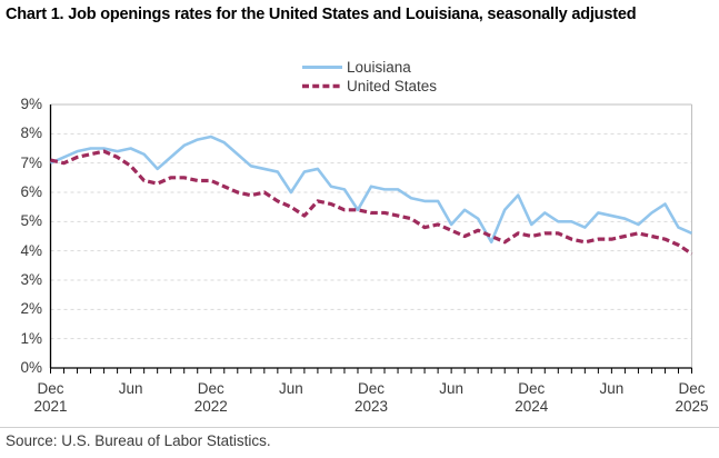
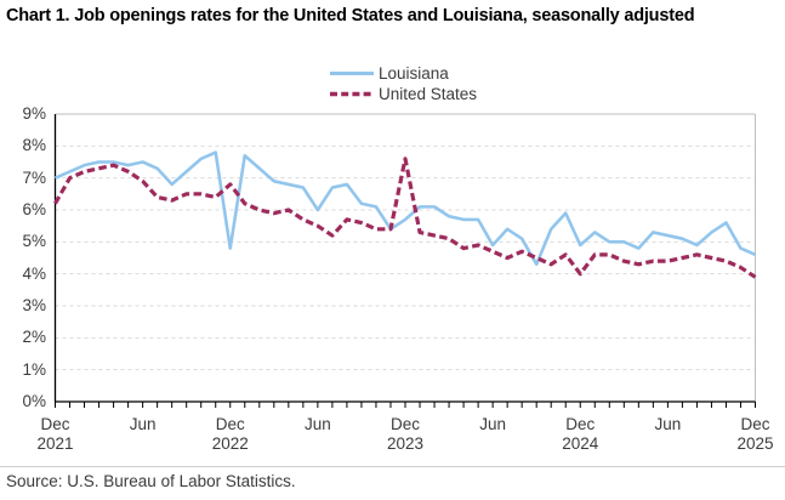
United States/Dec 2021: 7.1% -> 6.2%
Louisiana/Dec 2022: 7.9% -> 4.8%
United States/Dec 2022: 6.4% -> 6.8%
Louisiana/Dec 2023: 6.2% -> 5.7%
United States/Dec 2023: 5.3% -> 7.6%
United States/Dec 2024: 4.5% -> 4.0%
